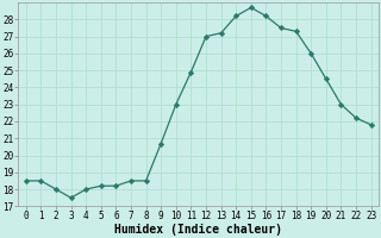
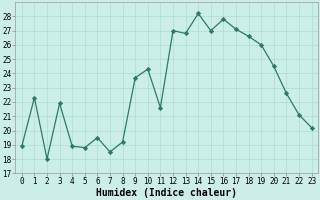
0: 18.5 -> 18.9
1: 18.5 -> 22.3
3: 17.5 -> 21.9
4: 18.0 -> 18.9
5: 18.2 -> 18.8
6: 18.2 -> 19.5
8: 18.5 -> 19.2
9: 20.7 -> 23.7
10: 23.0 -> 24.3
11: 24.9 -> 21.6
13: 27.2 -> 26.8
15: 28.7 -> 27.0
16: 28.2 -> 27.8
17: 27.5 -> 27.1
18: 27.3 -> 26.6
21: 23.0 -> 22.6
22: 22.2 -> 21.1
23: 21.8 -> 20.2
